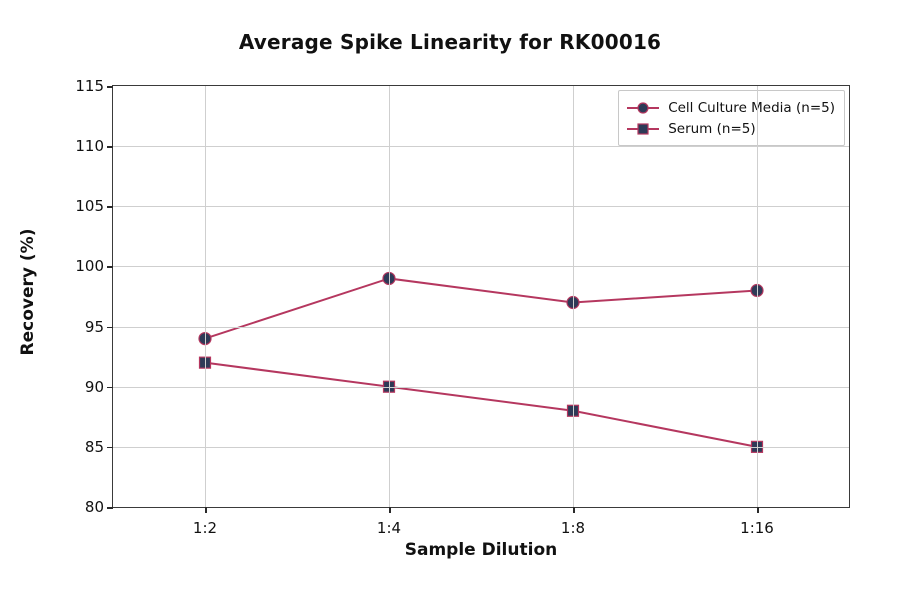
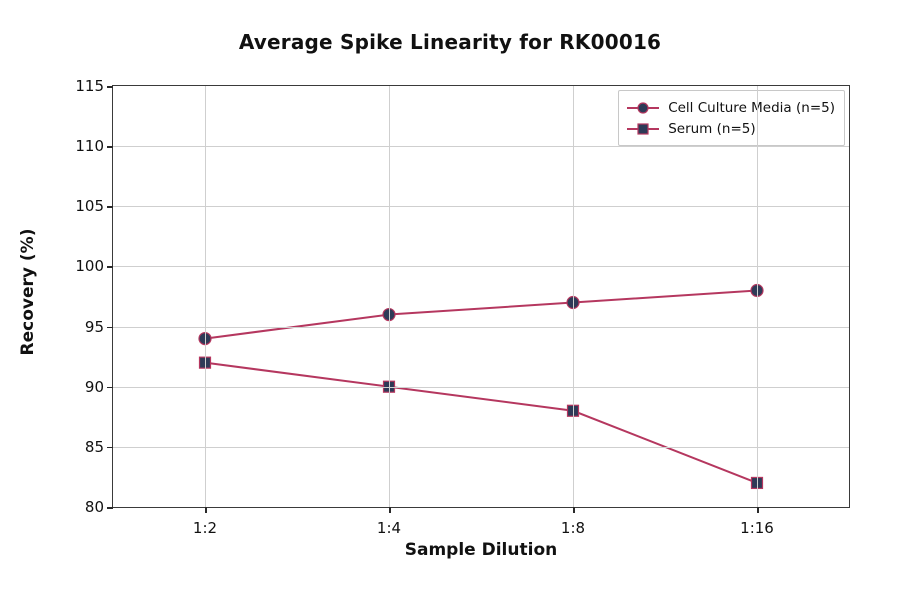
Cell Culture Media (n=5)/1:4: 99 -> 96
Serum (n=5)/1:16: 85 -> 82
